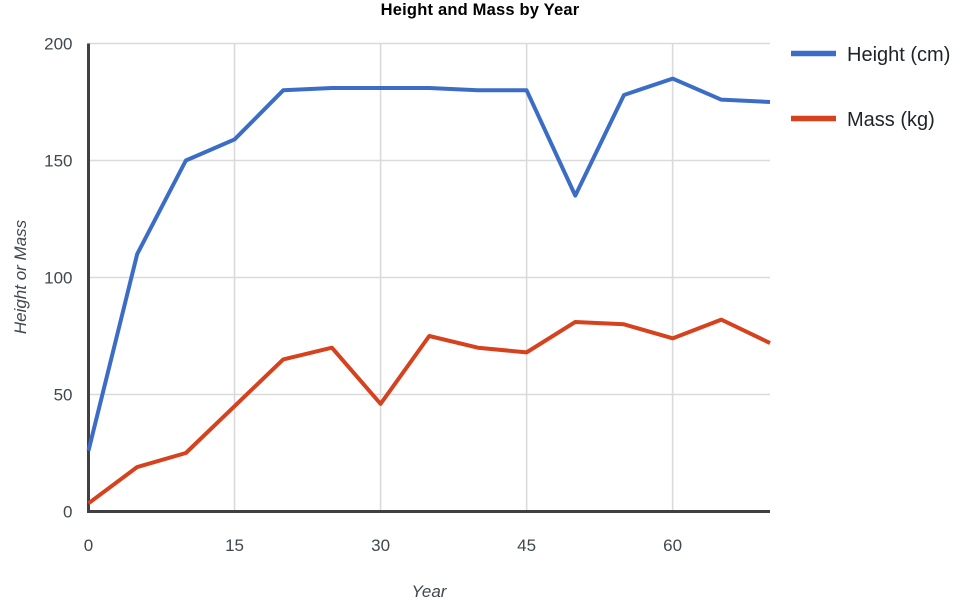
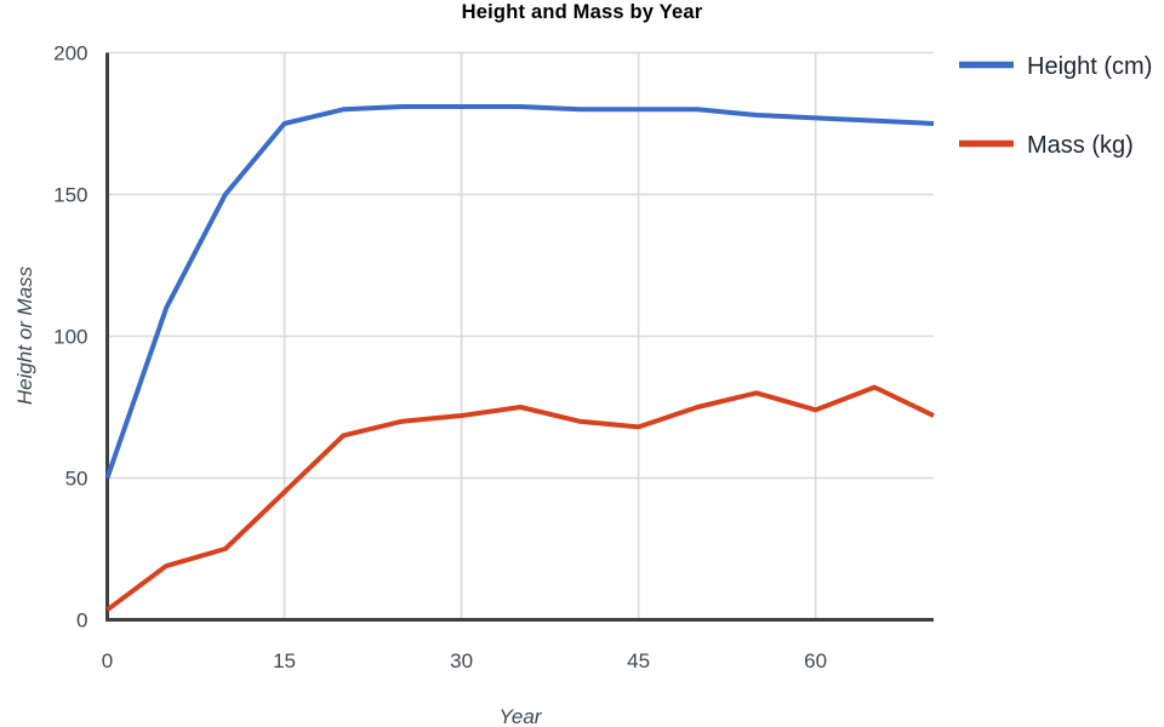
Height (cm)/0: 26 -> 50
Height (cm)/15: 159 -> 175
Mass (kg)/30: 46 -> 72
Height (cm)/50: 135 -> 180
Mass (kg)/50: 81 -> 75
Height (cm)/60: 185 -> 177
